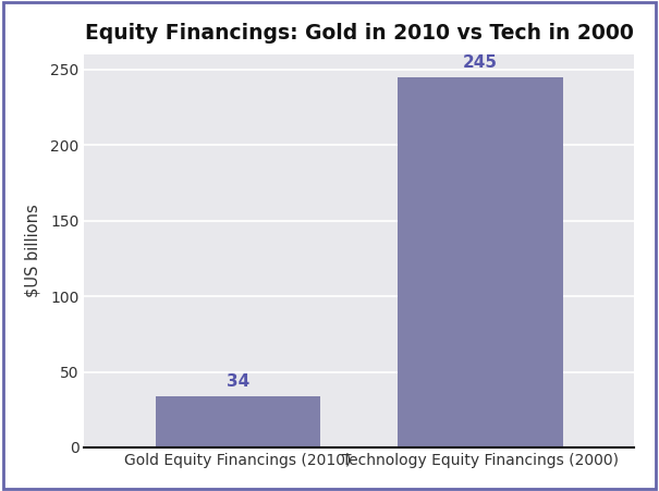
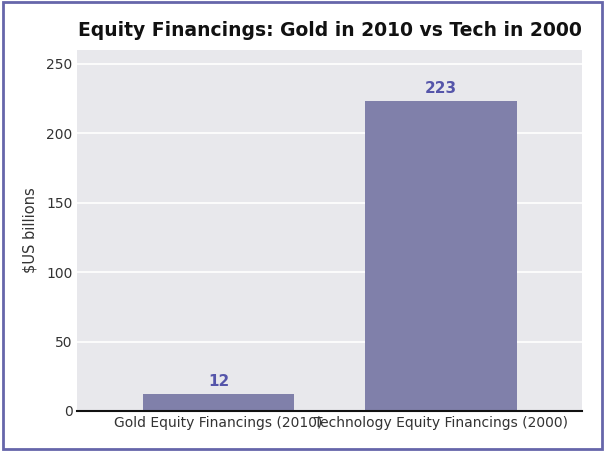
Gold Equity Financings (2010): 34 -> 12
Technology Equity Financings (2000): 245 -> 223
